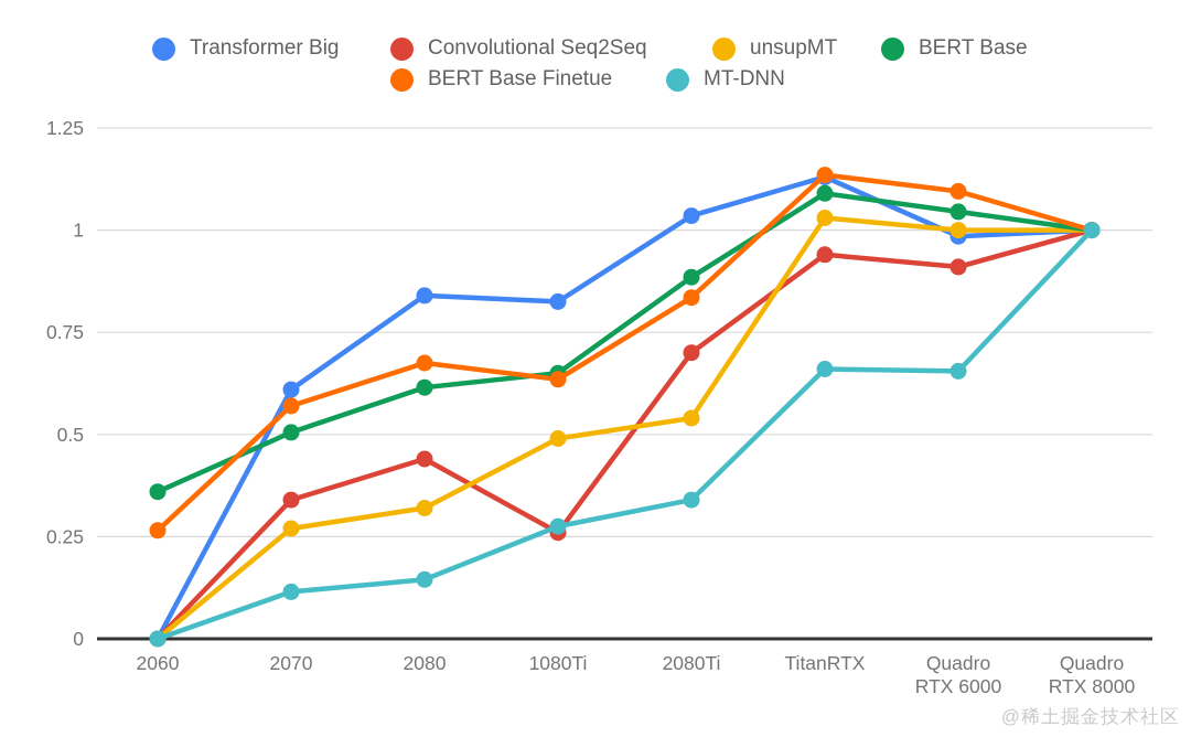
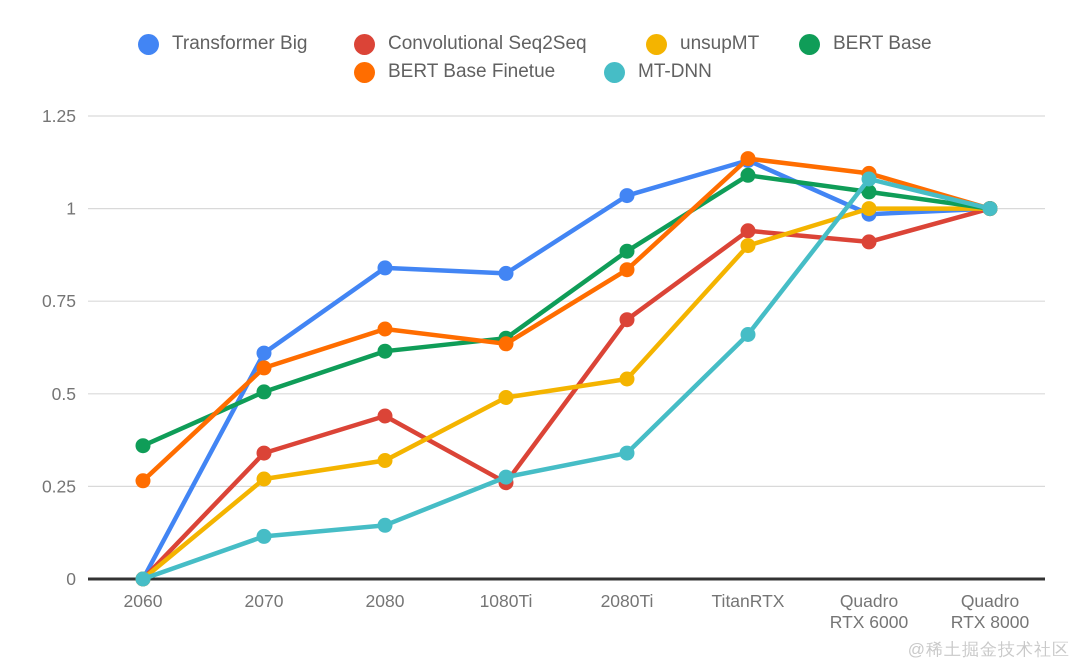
unsupMT/TitanRTX: 1.03 -> 0.90
MT-DNN/Quadro RTX 6000: 0.66 -> 1.08
